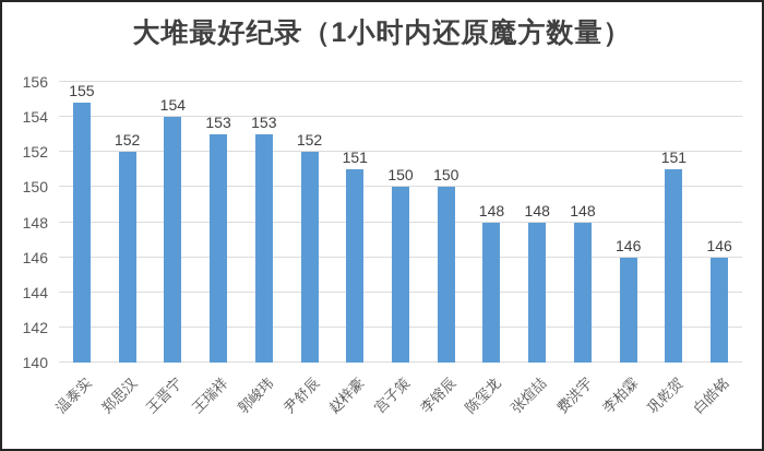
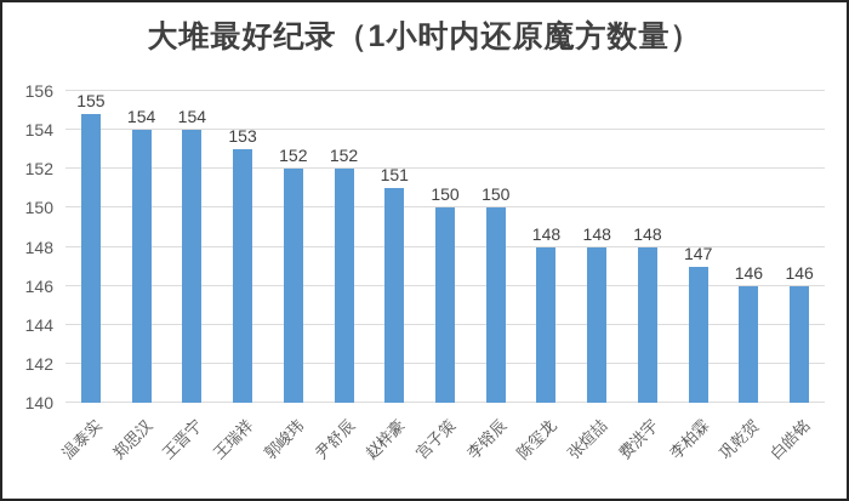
郑思汉: 152 -> 154
郭峻玮: 153 -> 152
李柏霖: 146 -> 147
巩乾贺: 151 -> 146
